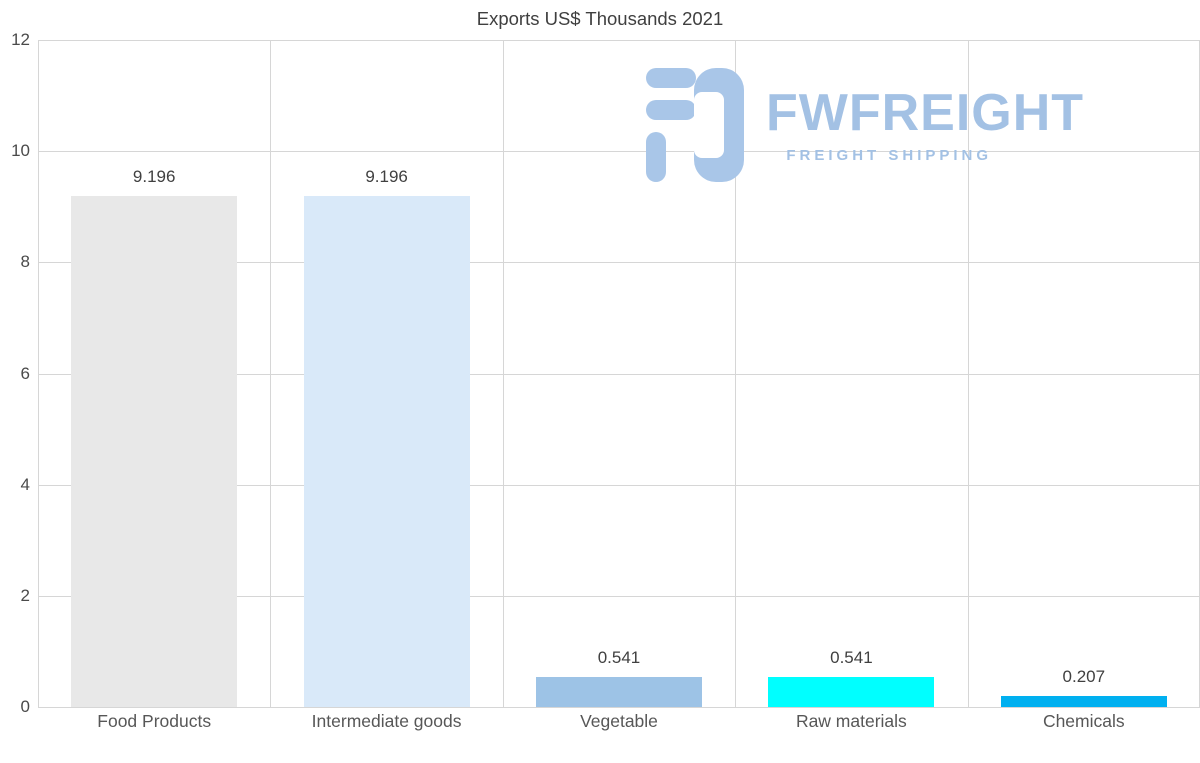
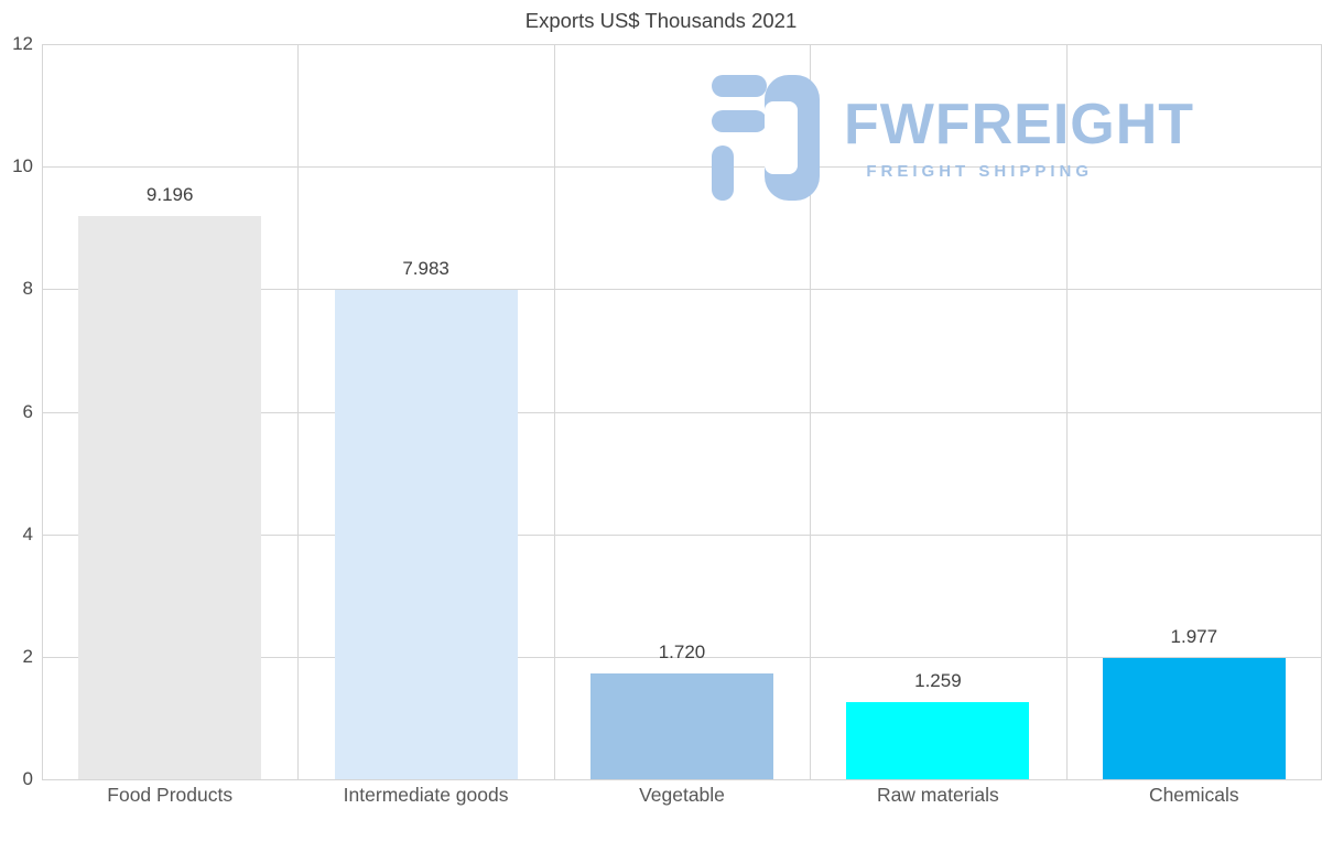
Intermediate goods: 9.196 -> 7.983
Vegetable: 0.541 -> 1.720
Raw materials: 0.541 -> 1.259
Chemicals: 0.207 -> 1.977
